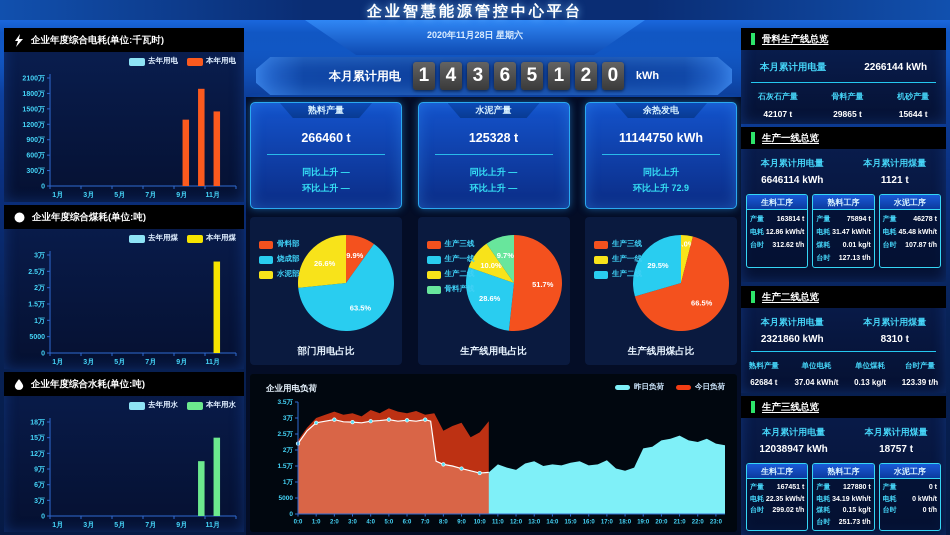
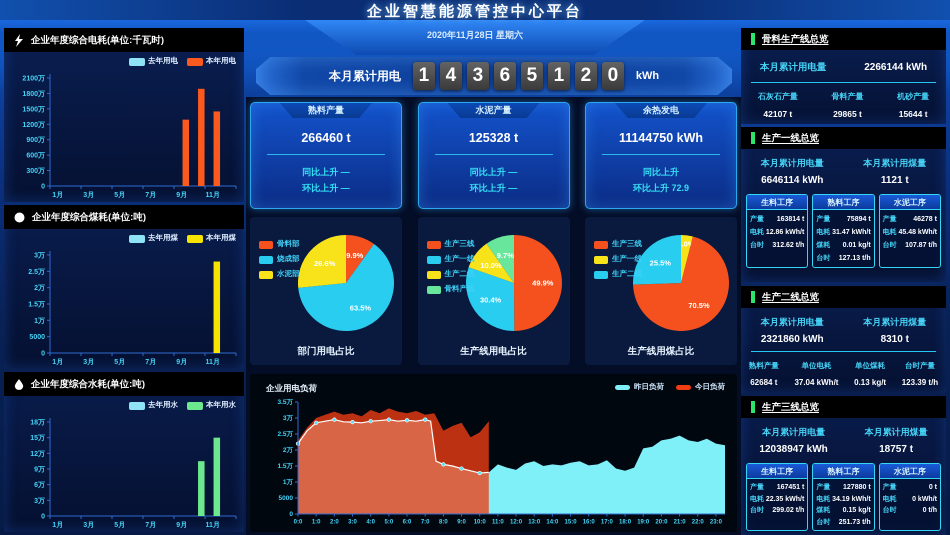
生产线用电占比/生产三线: 51.7% -> 49.9%
生产线用电占比/生产一线: 28.6% -> 30.4%
生产线用煤占比/生产三线: 66.5% -> 70.5%
生产线用煤占比/生产二线: 29.5% -> 25.5%
